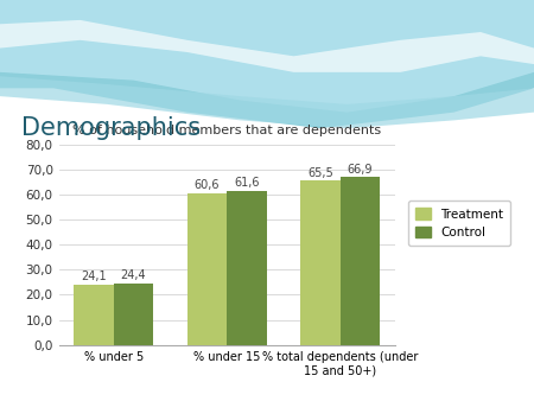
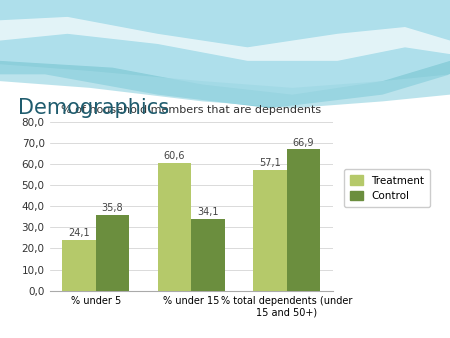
Control/% under 5: 24,4 -> 35,8
Control/% under 15: 61,6 -> 34,1
Treatment/% total dependents (under 15 and 50+): 65,5 -> 57,1
